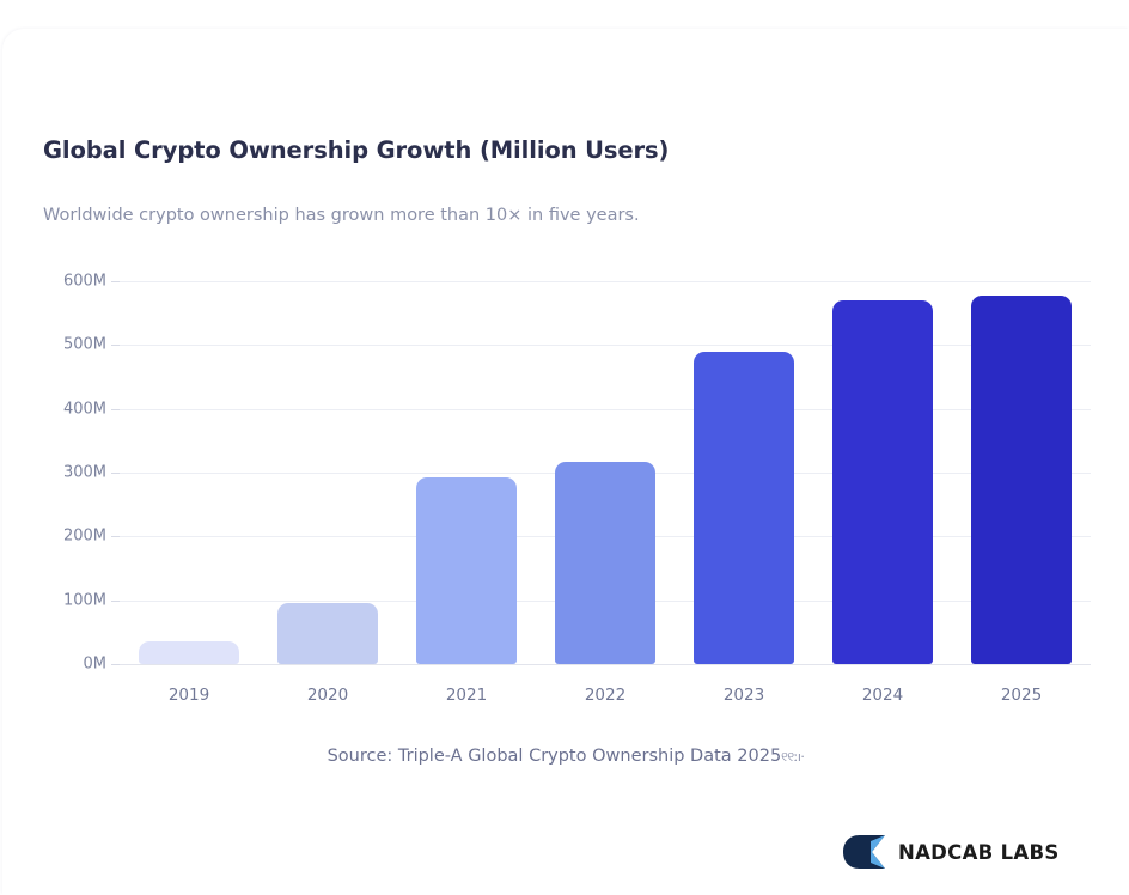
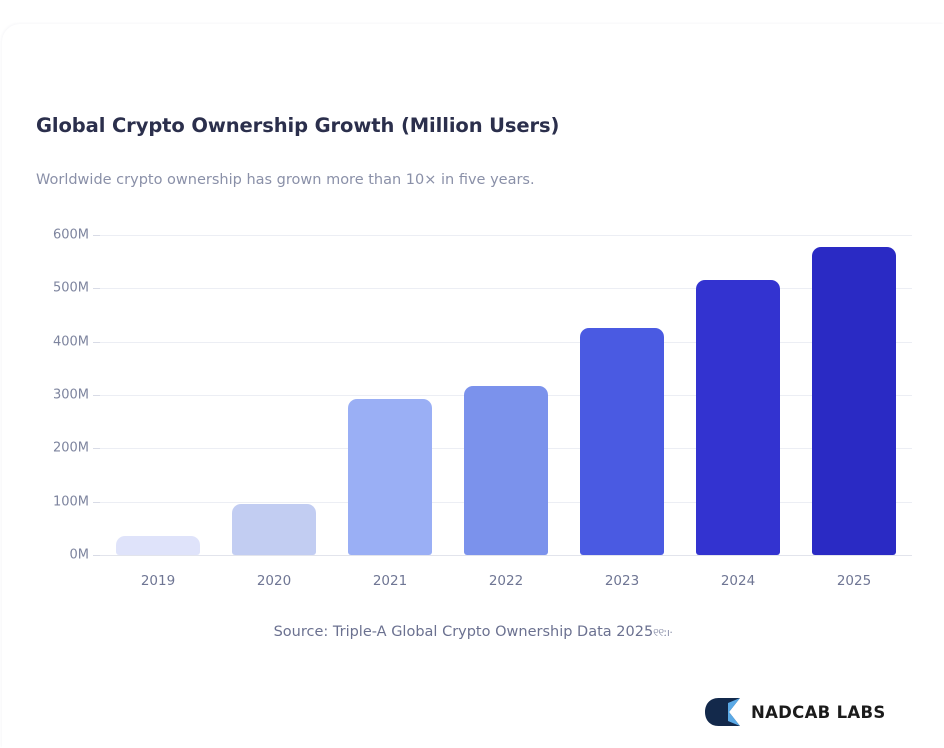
2023: 490M -> 420M
2024: 570M -> 520M
